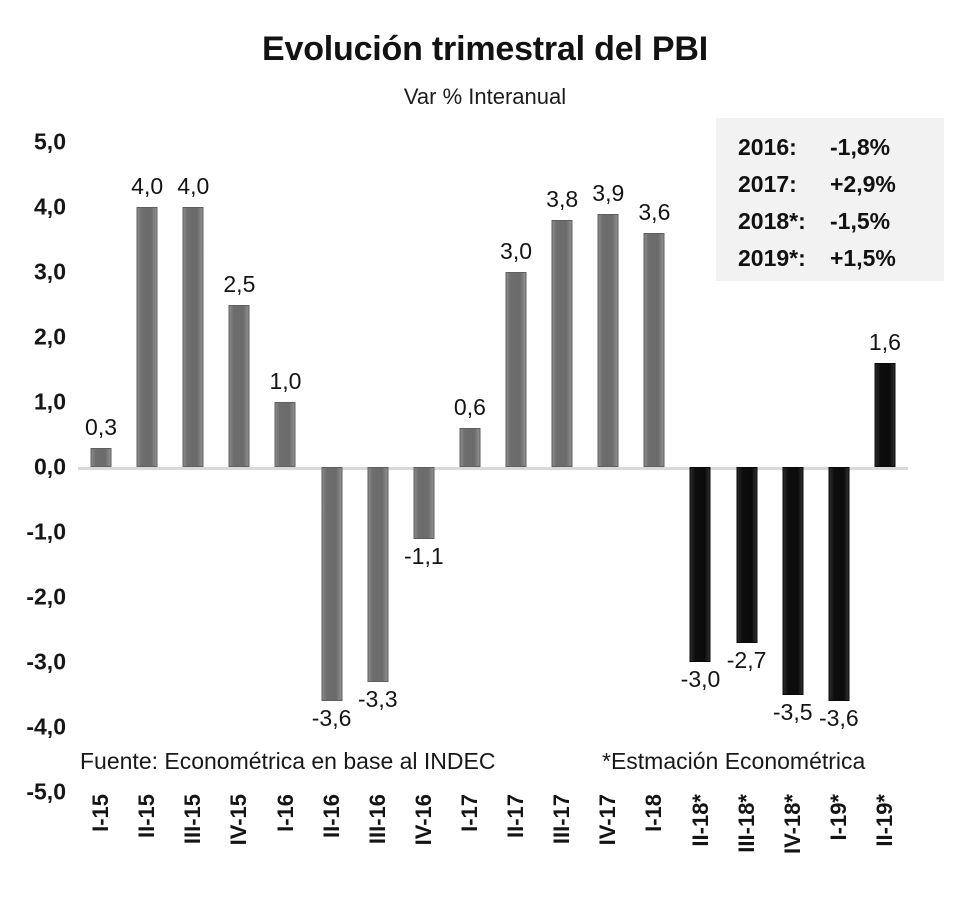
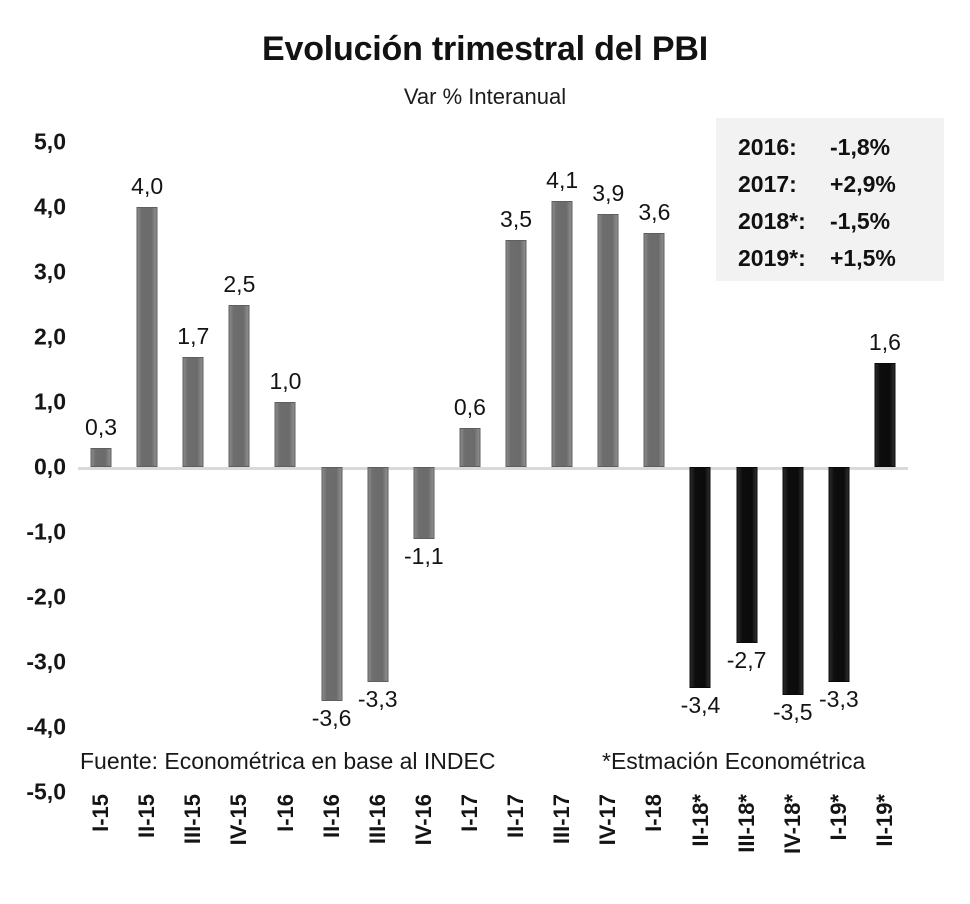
III-15: 4,0 -> 1,7
II-17: 3,0 -> 3,5
III-17: 3,8 -> 4,1
II-18*: -3,0 -> -3,4
I-19*: -3,6 -> -3,3
